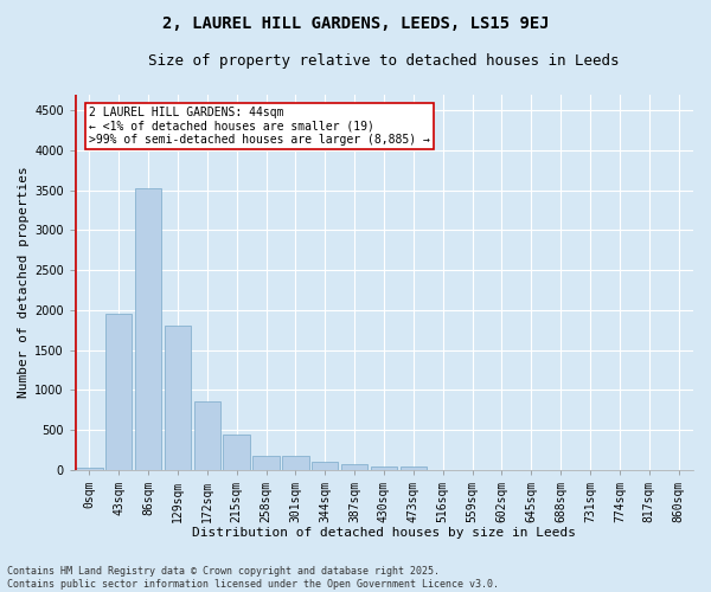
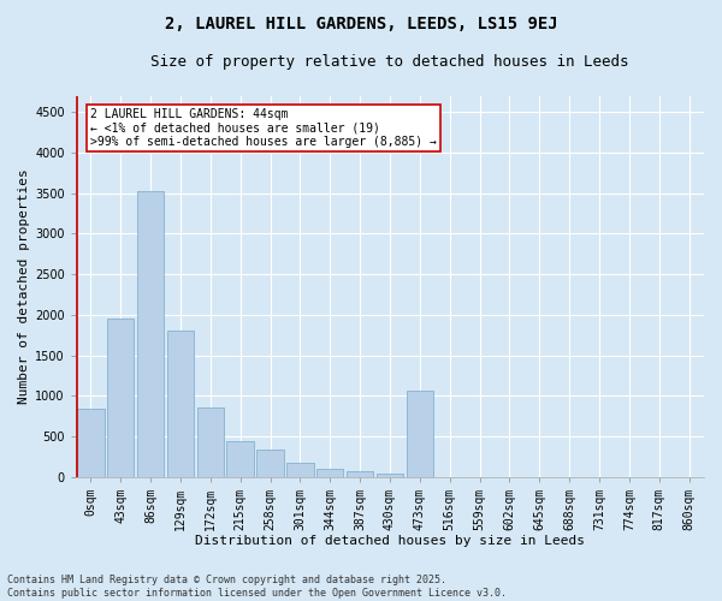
0sqm: 30 -> 840
258sqm: 180 -> 340
473sqm: 40 -> 1060
